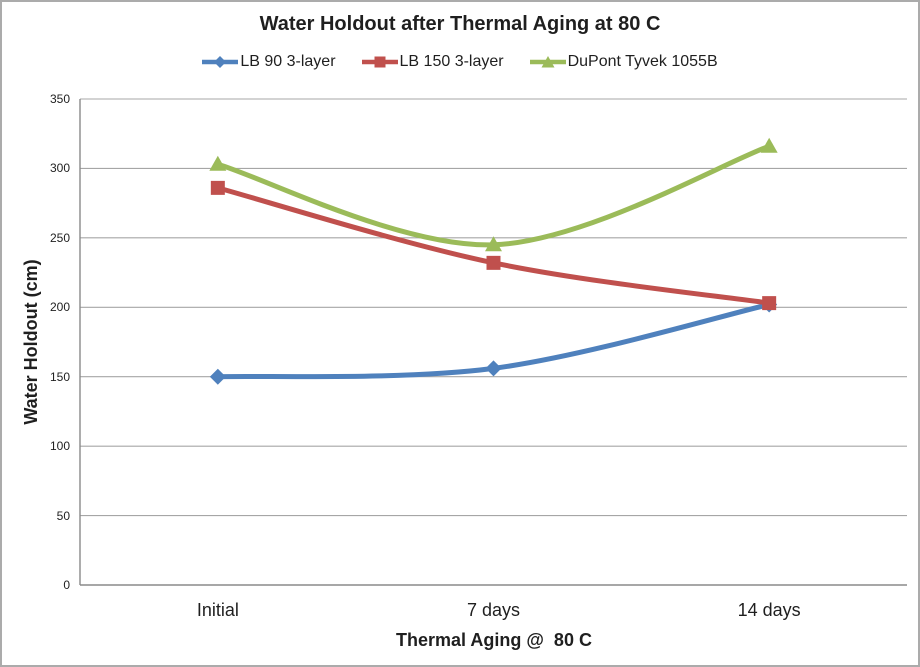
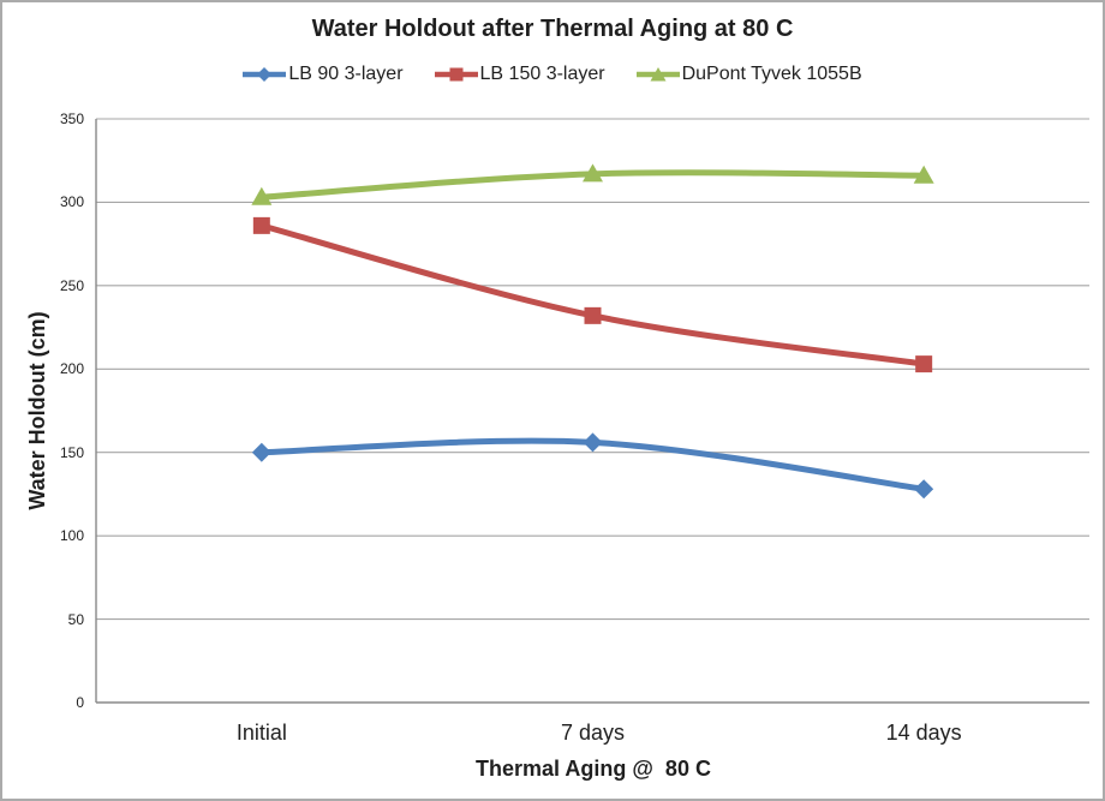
DuPont Tyvek 1055B/7 days: 245 -> 317
LB 90 3-layer/14 days: 202 -> 128
